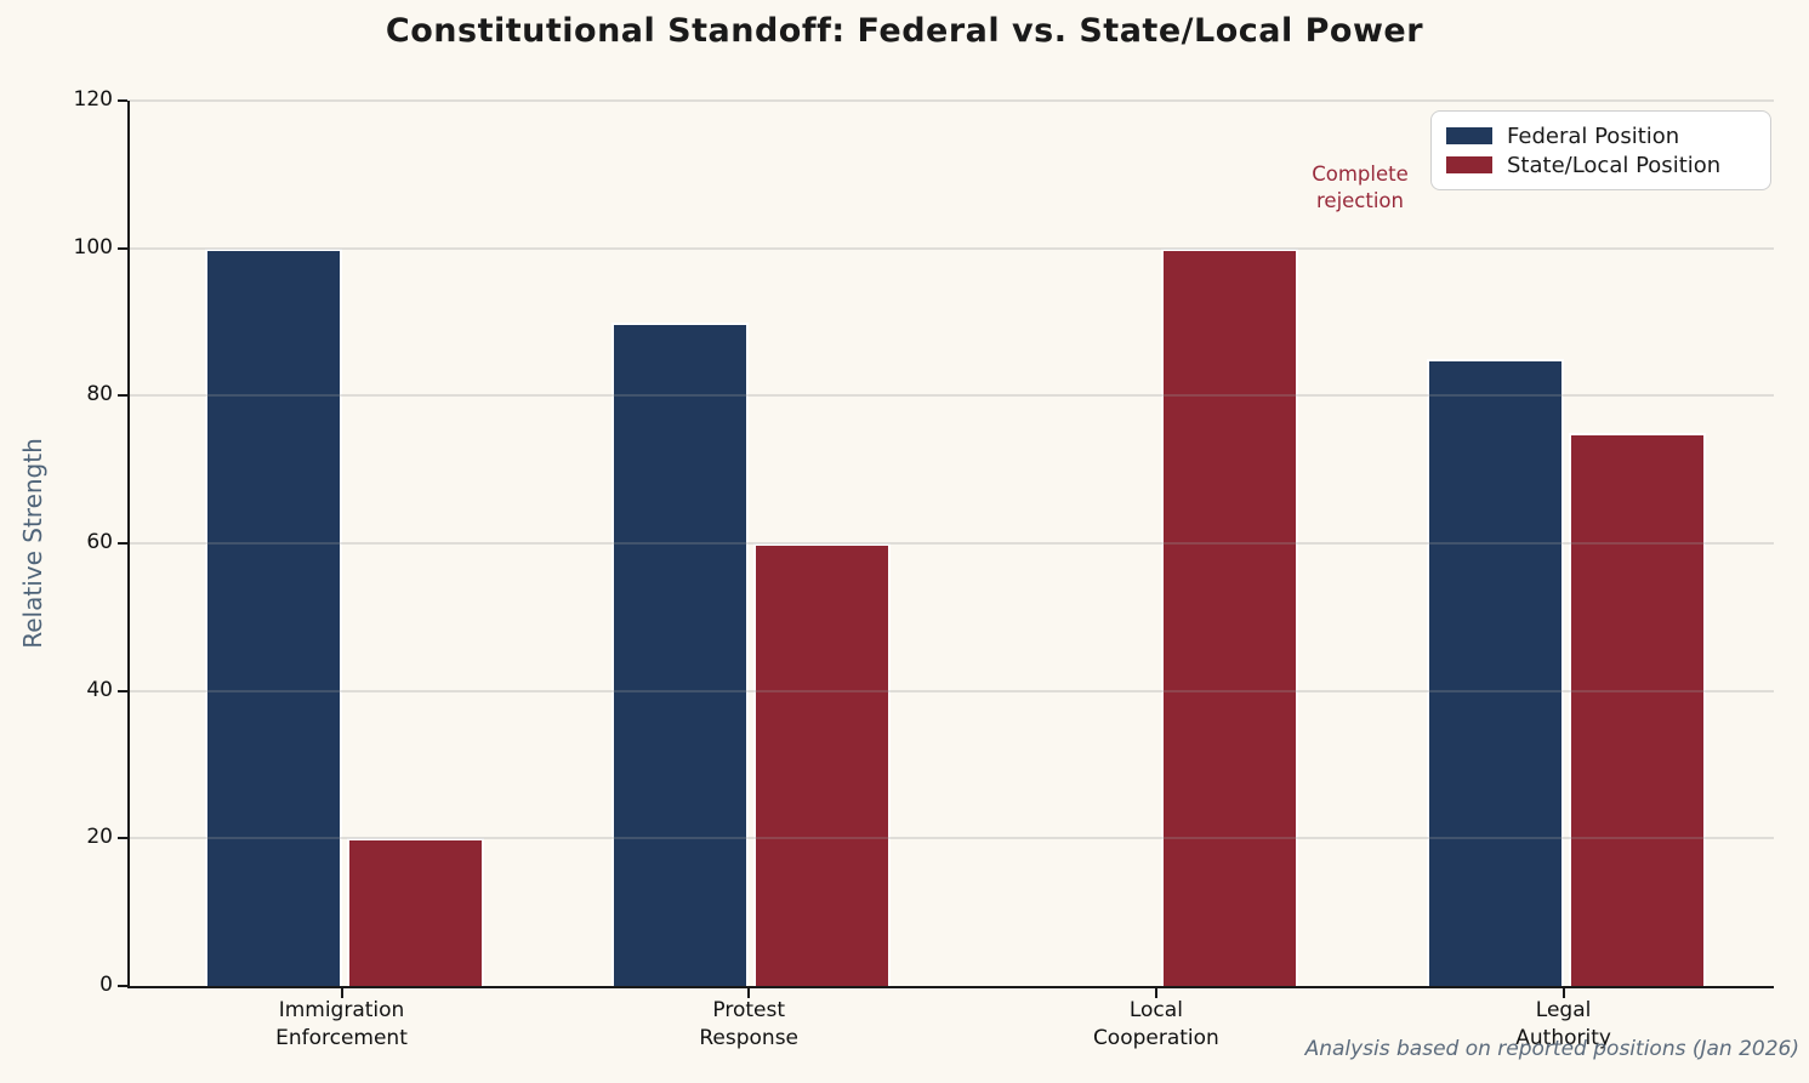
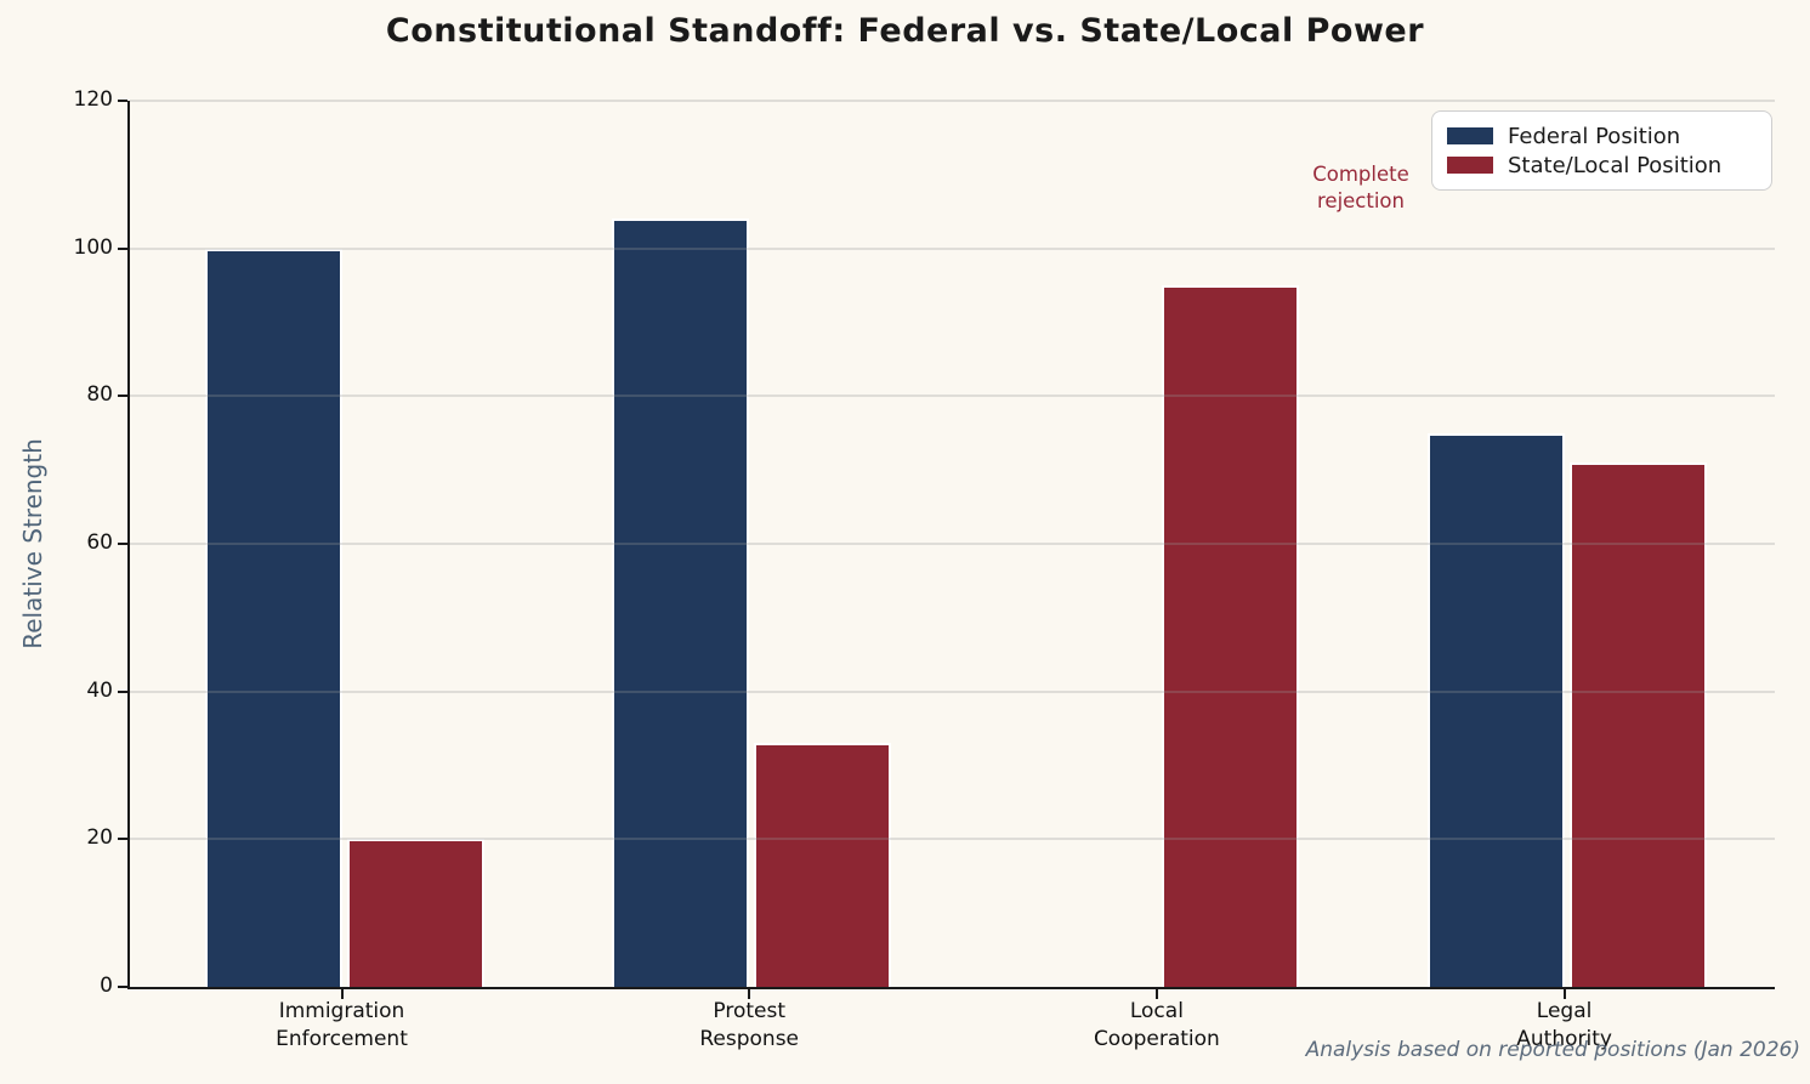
Federal Position/Protest Response: 90 -> 104
State/Local Position/Protest Response: 60 -> 33
State/Local Position/Local Cooperation: 100 -> 95
Federal Position/Legal Authority: 85 -> 75
State/Local Position/Legal Authority: 75 -> 71
